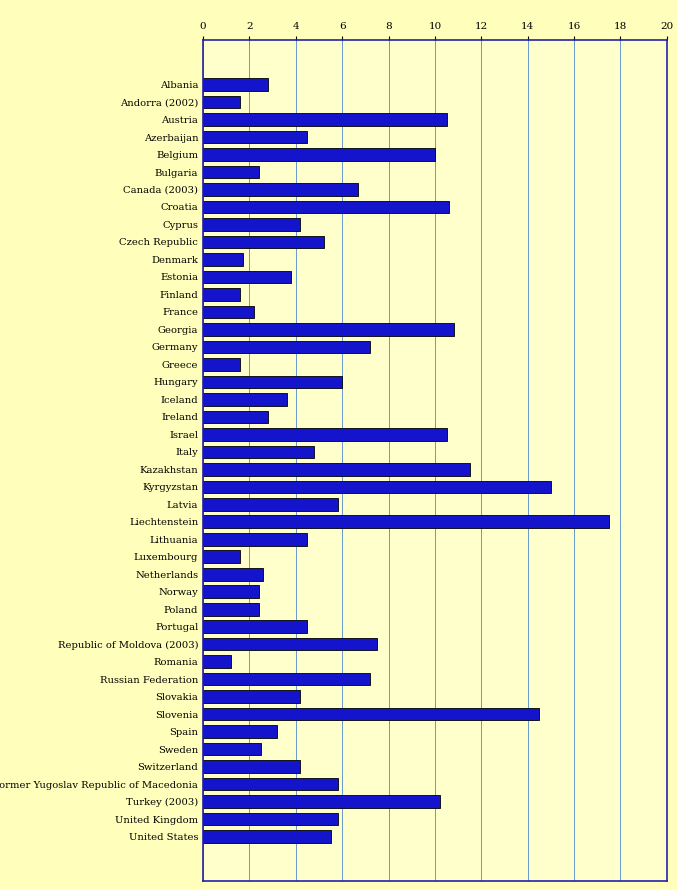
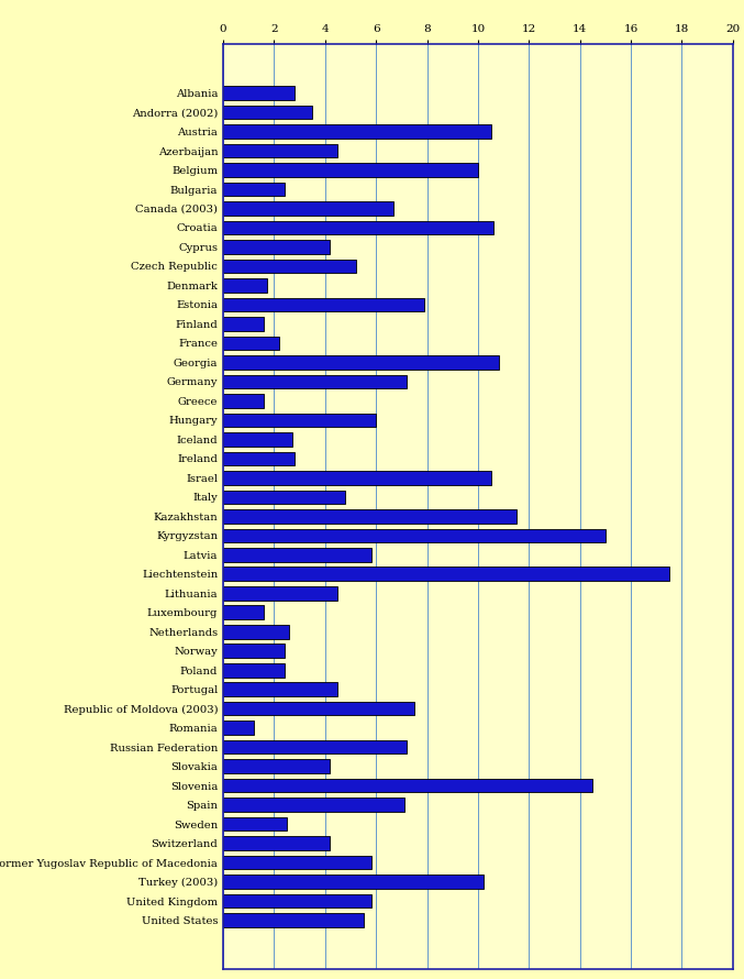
Andorra (2002): 1.6 -> 3.5
Estonia: 3.8 -> 7.9
Iceland: 3.6 -> 2.7
Spain: 3.2 -> 7.1
